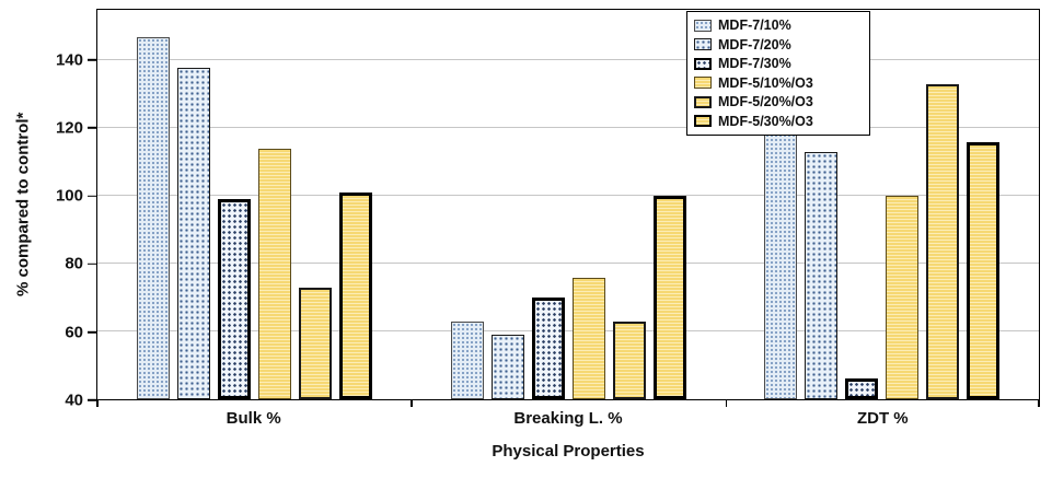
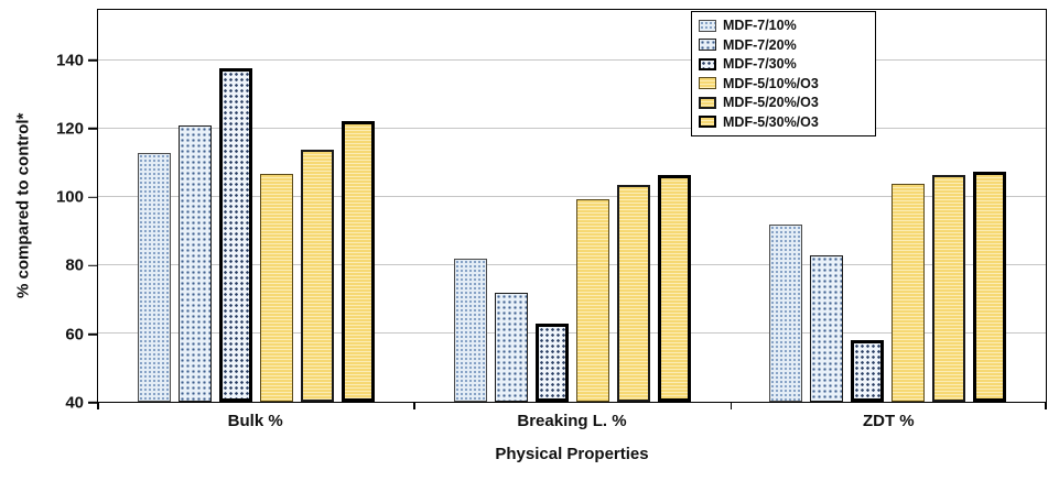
MDF-7/10%/Bulk %: 147 -> 113
MDF-7/20%/Bulk %: 138 -> 121
MDF-7/30%/Bulk %: 99 -> 138
MDF-5/10%/O3/Bulk %: 114 -> 107
MDF-5/20%/O3/Bulk %: 73 -> 114
MDF-5/30%/O3/Bulk %: 101 -> 122
MDF-7/10%/Breaking L. %: 63 -> 82
MDF-7/20%/Breaking L. %: 59 -> 72
MDF-7/30%/Breaking L. %: 70 -> 63
MDF-5/10%/O3/Breaking L. %: 76 -> 100
MDF-5/20%/O3/Breaking L. %: 63 -> 104
MDF-5/30%/O3/Breaking L. %: 100 -> 106
MDF-7/10%/ZDT %: 137 -> 92
MDF-7/20%/ZDT %: 113 -> 83
MDF-7/30%/ZDT %: 46 -> 58
MDF-5/10%/O3/ZDT %: 100 -> 104
MDF-5/20%/O3/ZDT %: 133 -> 106
MDF-5/30%/O3/ZDT %: 116 -> 108
